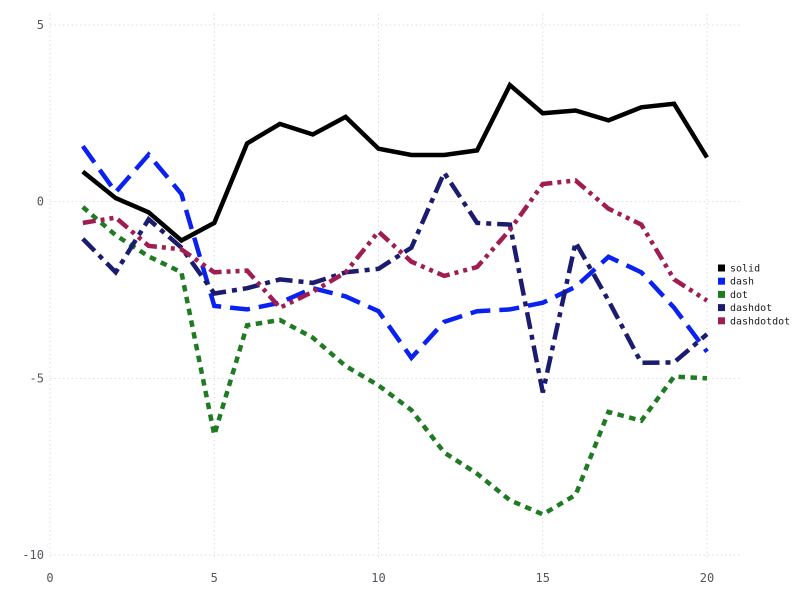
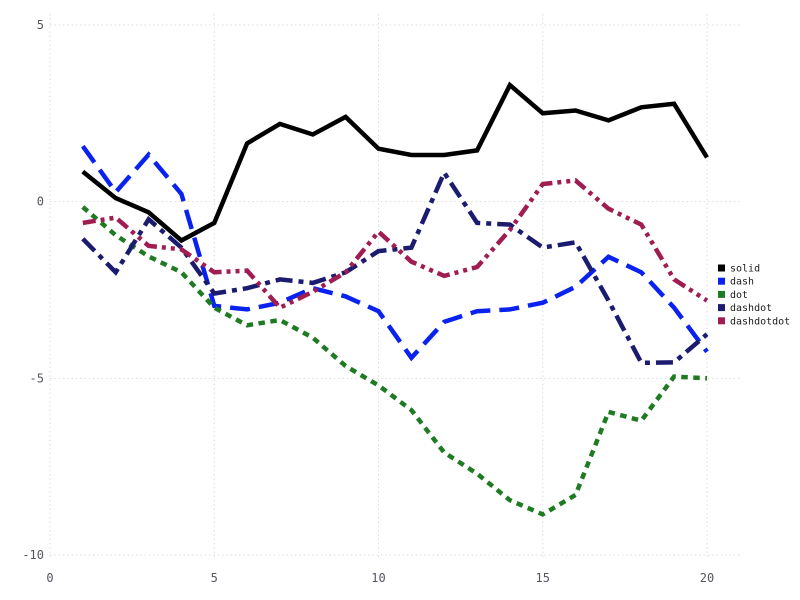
dot/5: -6.6 -> -3.0
dashdot/10: -1.9 -> -1.4
dashdot/15: -5.4 -> -1.3
